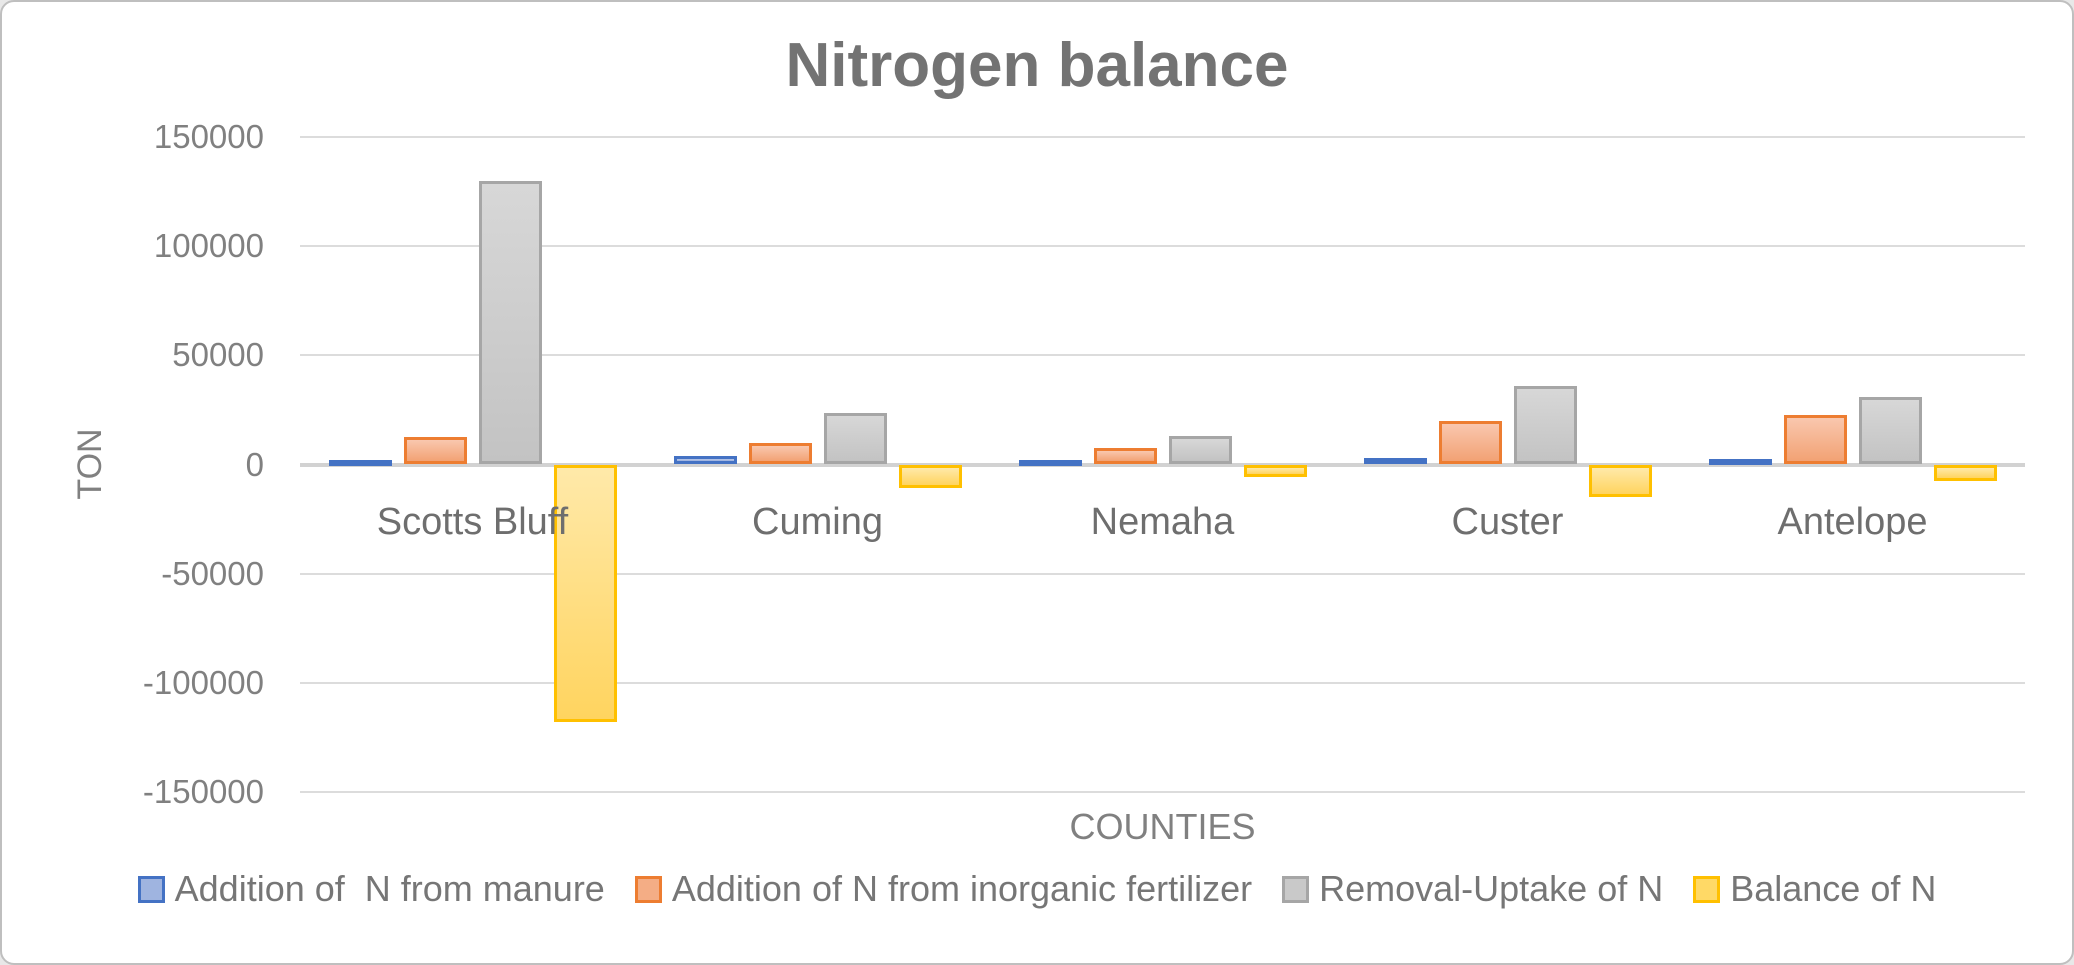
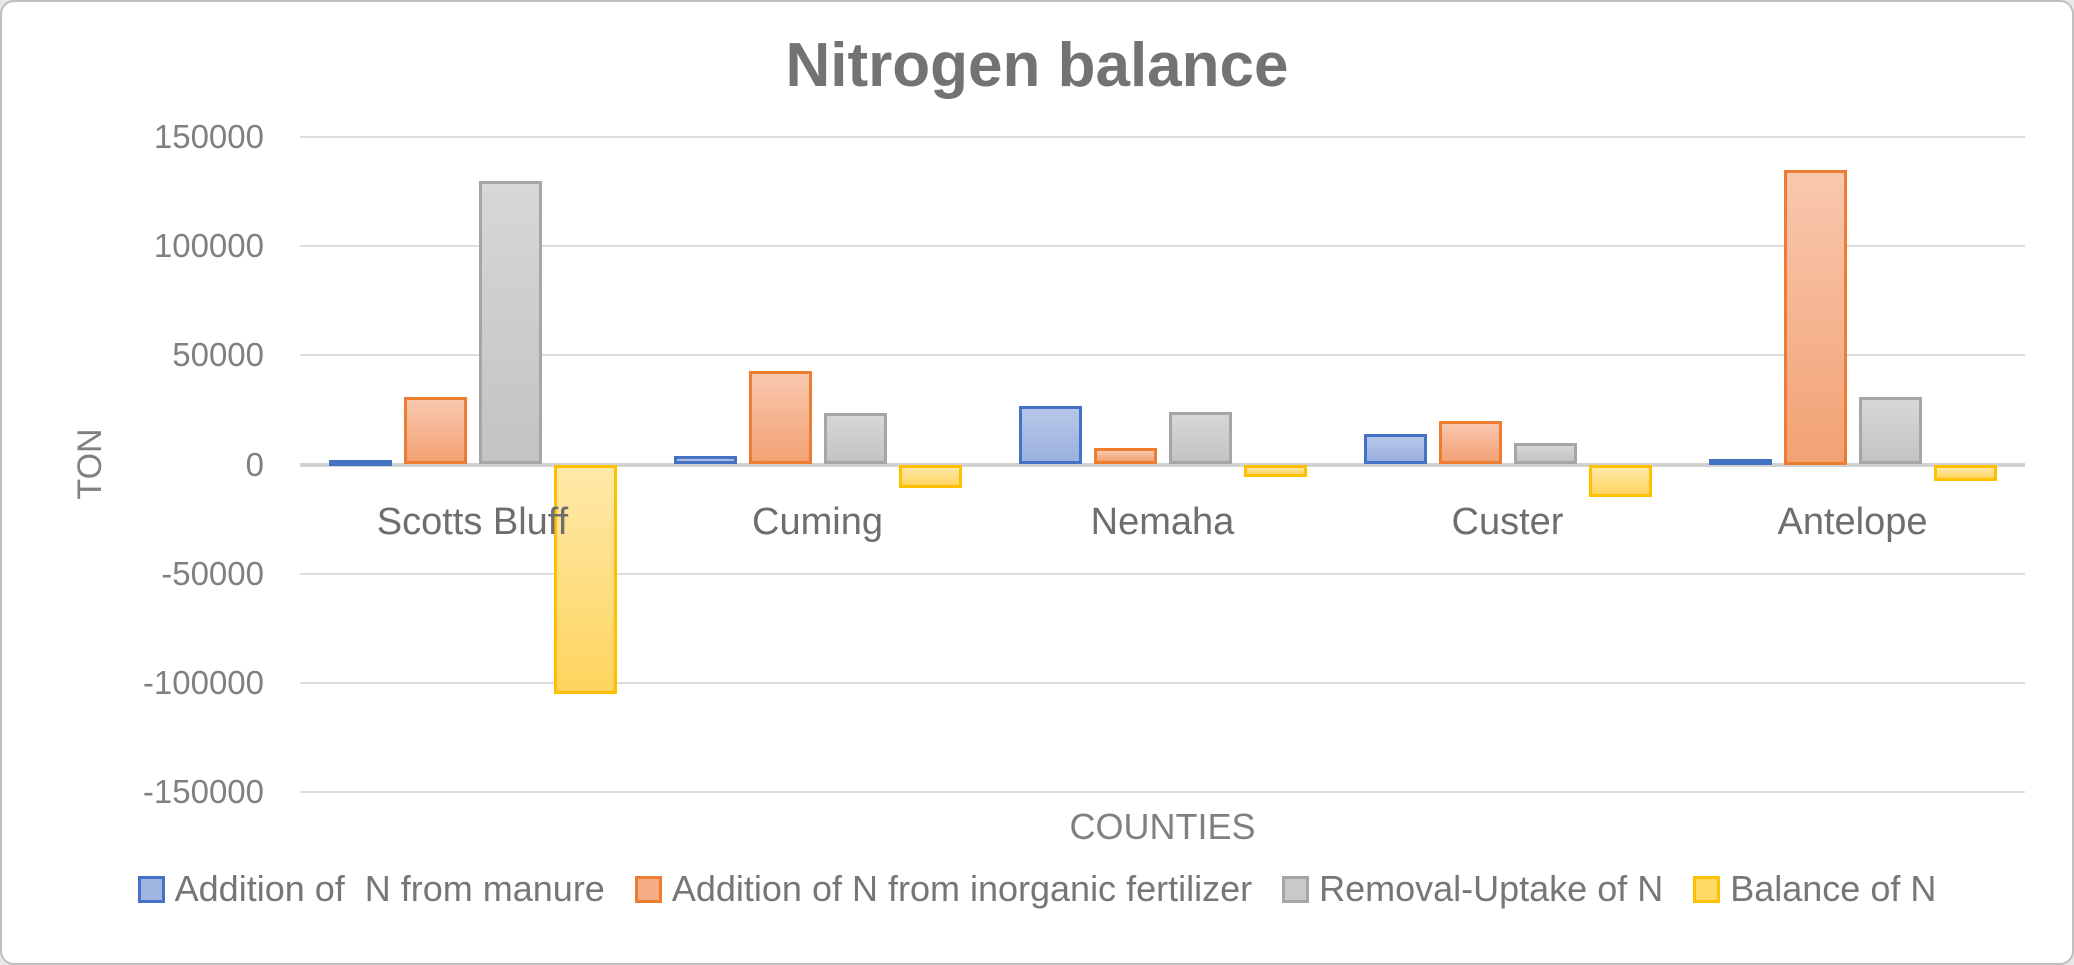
Addition of N from inorganic fertilizer/Scotts Bluff: 12000 -> 31000
Balance of N/Scotts Bluff: -118000 -> -105000
Addition of N from inorganic fertilizer/Cuming: 10000 -> 43000
Addition of N from manure/Nemaha: 1000 -> 27000
Removal-Uptake of N/Nemaha: 13000 -> 24000
Addition of N from manure/Custer: 3000 -> 14000
Removal-Uptake of N/Custer: 36000 -> 10000
Addition of N from inorganic fertilizer/Antelope: 23000 -> 135000
